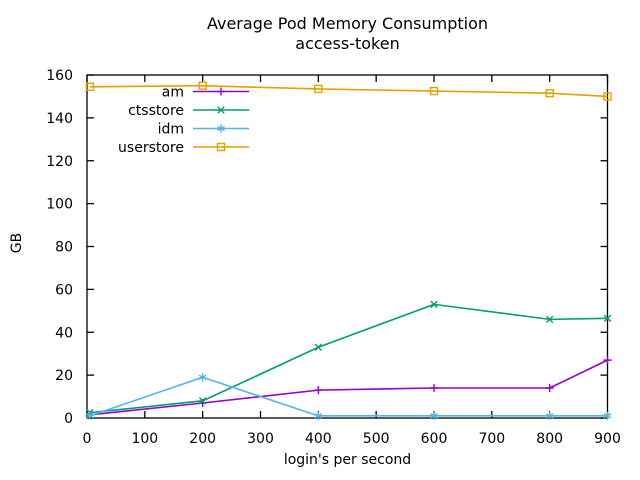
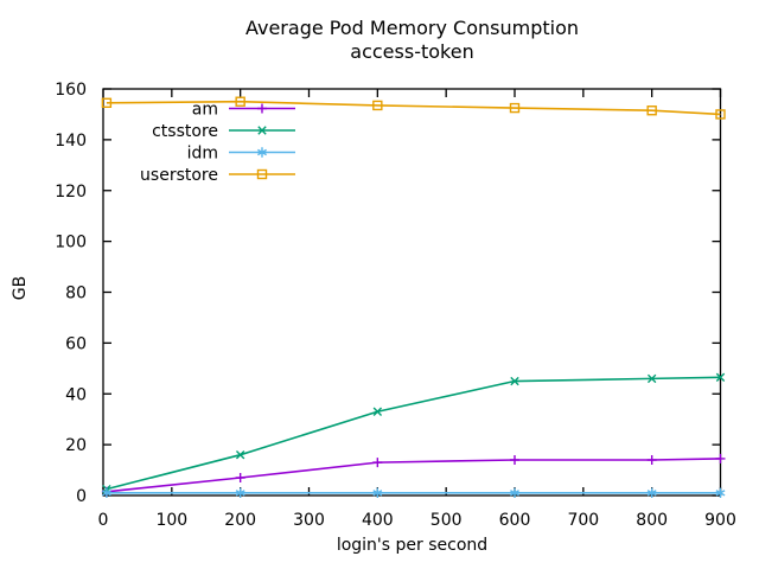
ctsstore/200: 8 -> 16
idm/200: 19 -> 1
ctsstore/600: 53 -> 45
am/900: 27 -> 14
